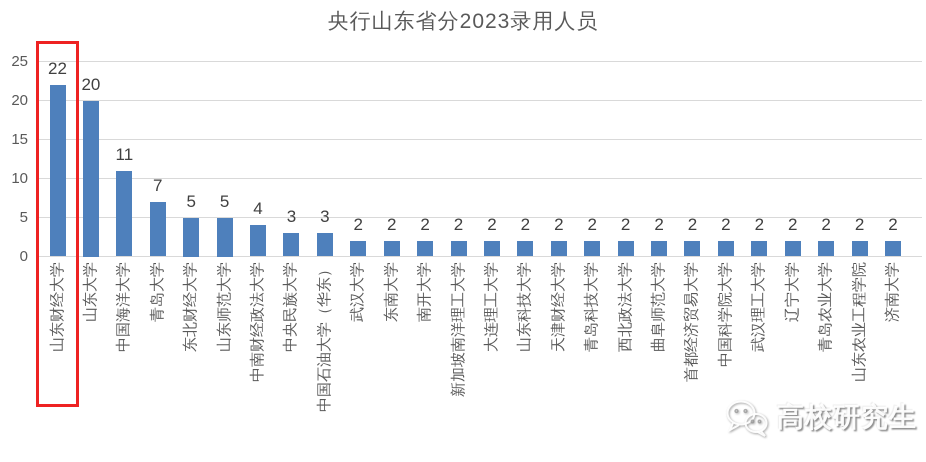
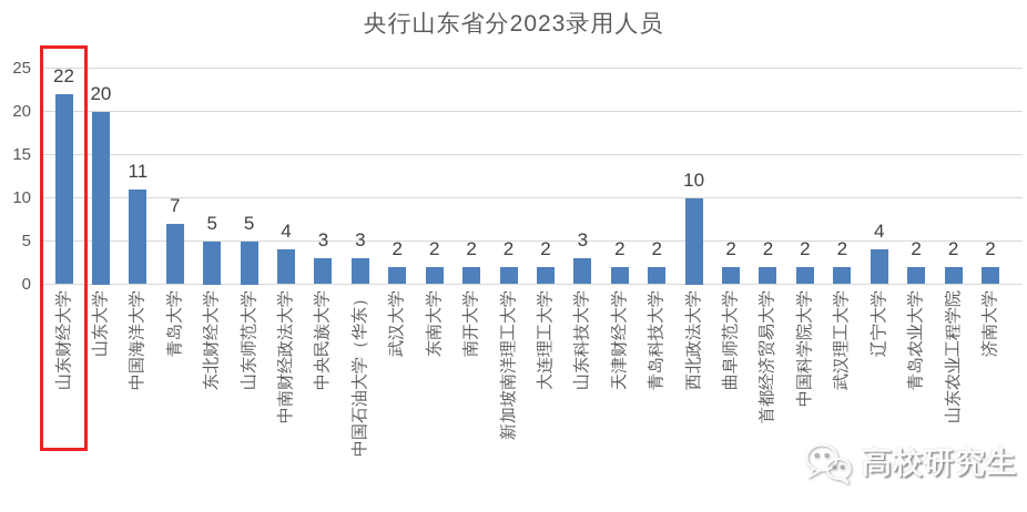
山东科技大学: 2 -> 3
西北政法大学: 2 -> 10
辽宁大学: 2 -> 4
